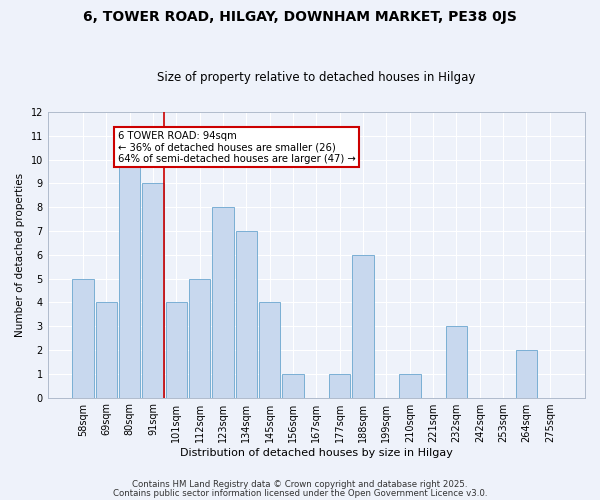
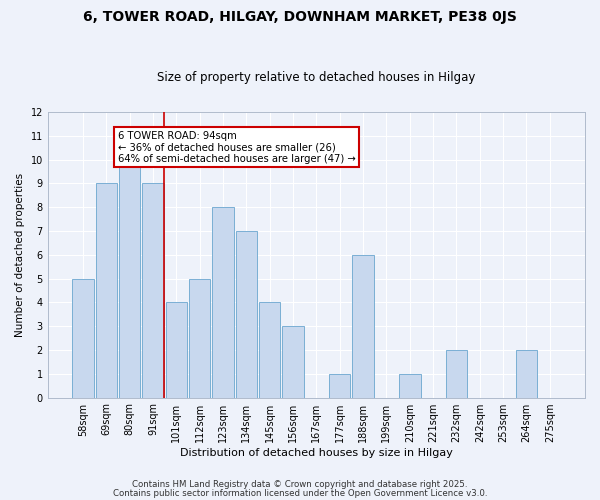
69sqm: 4 -> 9
156sqm: 1 -> 3
232sqm: 3 -> 2
